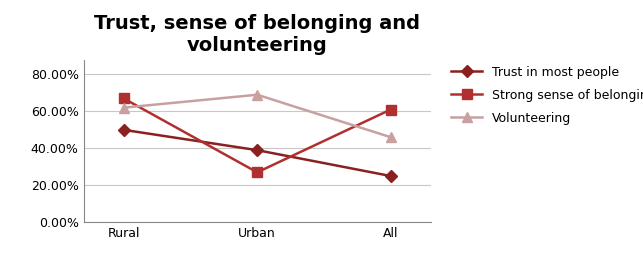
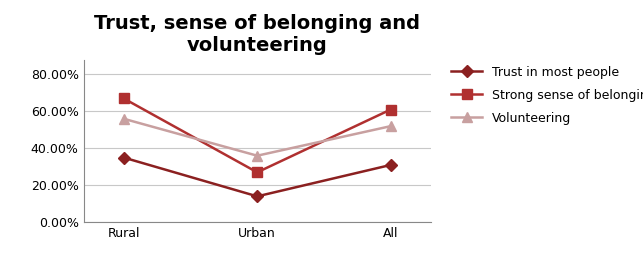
Trust in most people/Rural: 50% -> 35%
Volunteering/Rural: 62% -> 56%
Trust in most people/Urban: 39% -> 14%
Volunteering/Urban: 69% -> 36%
Trust in most people/All: 25% -> 31%
Volunteering/All: 46% -> 52%
